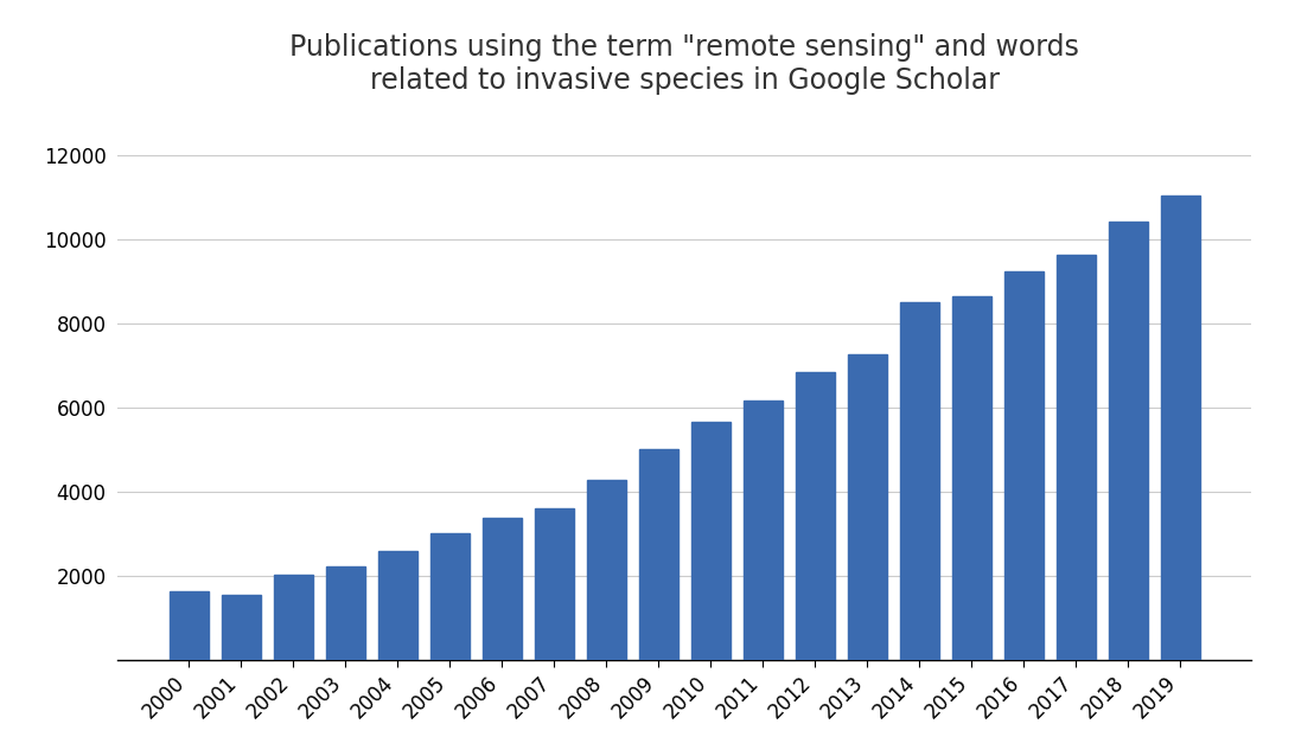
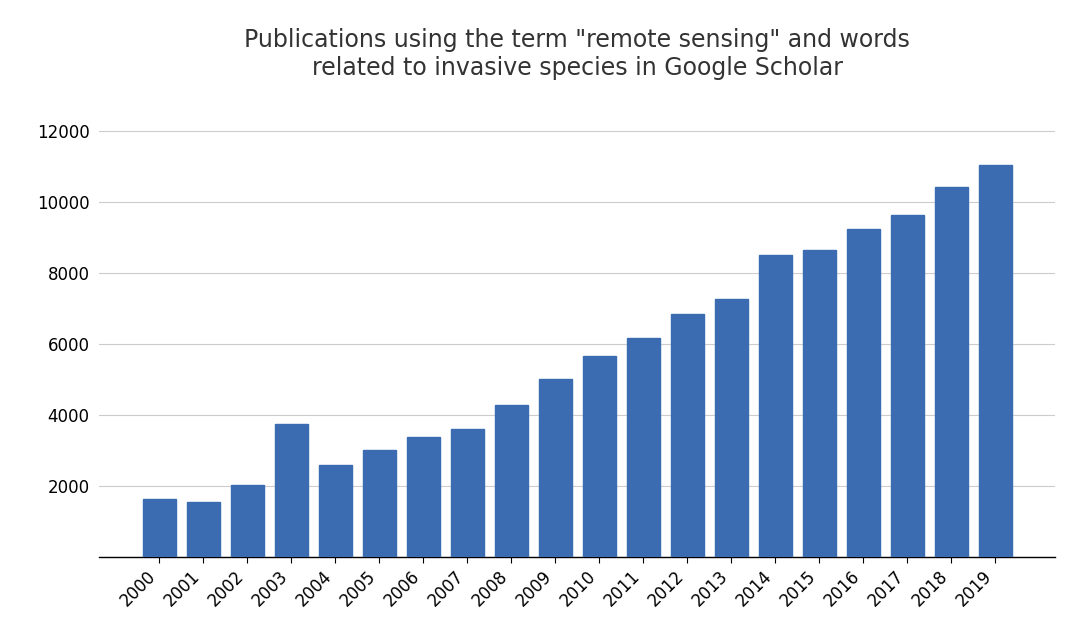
2003: 2220 -> 3750
